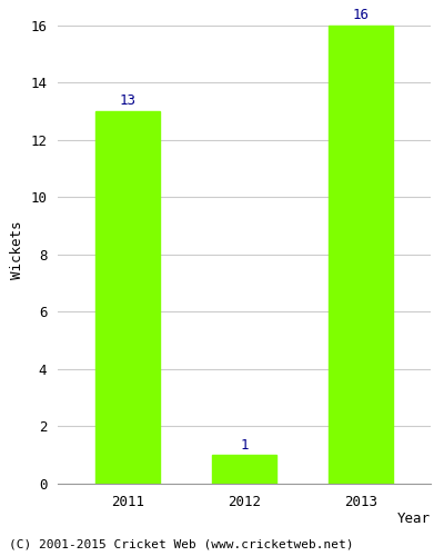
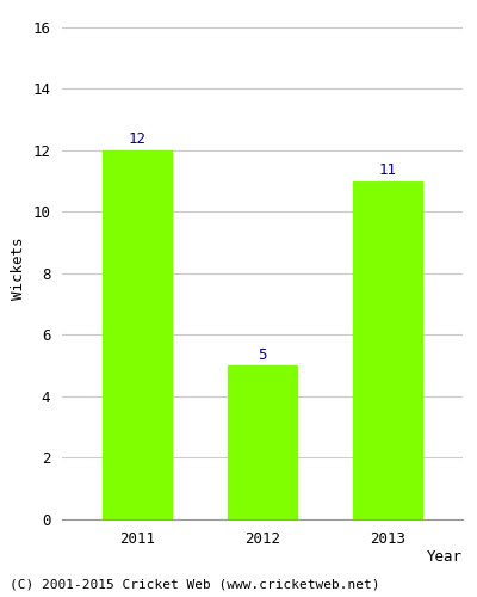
2011: 13 -> 12
2012: 1 -> 5
2013: 16 -> 11
